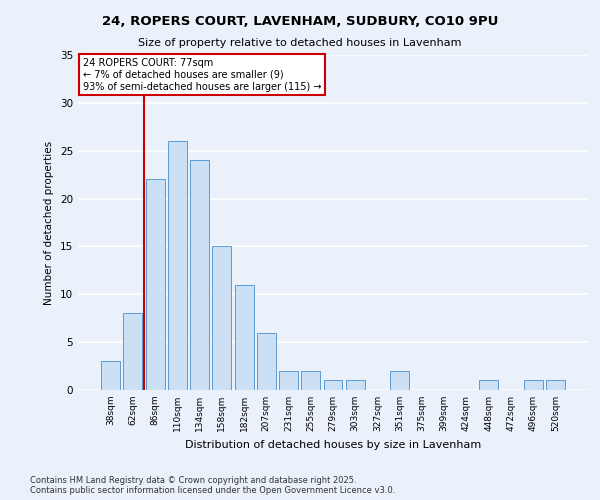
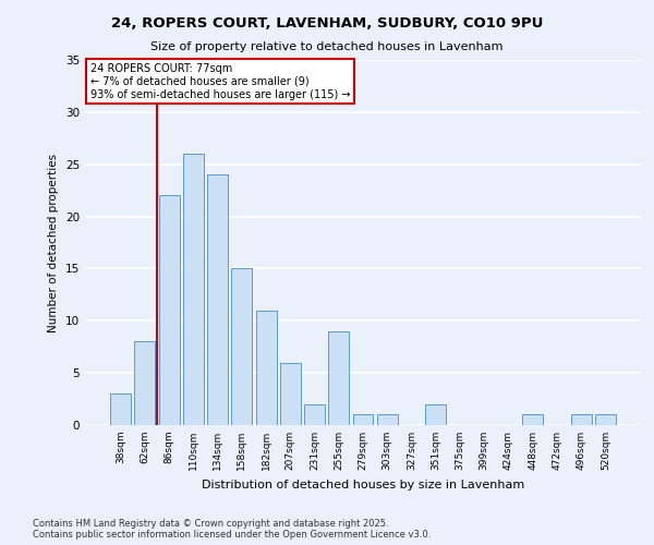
255sqm: 2 -> 9
